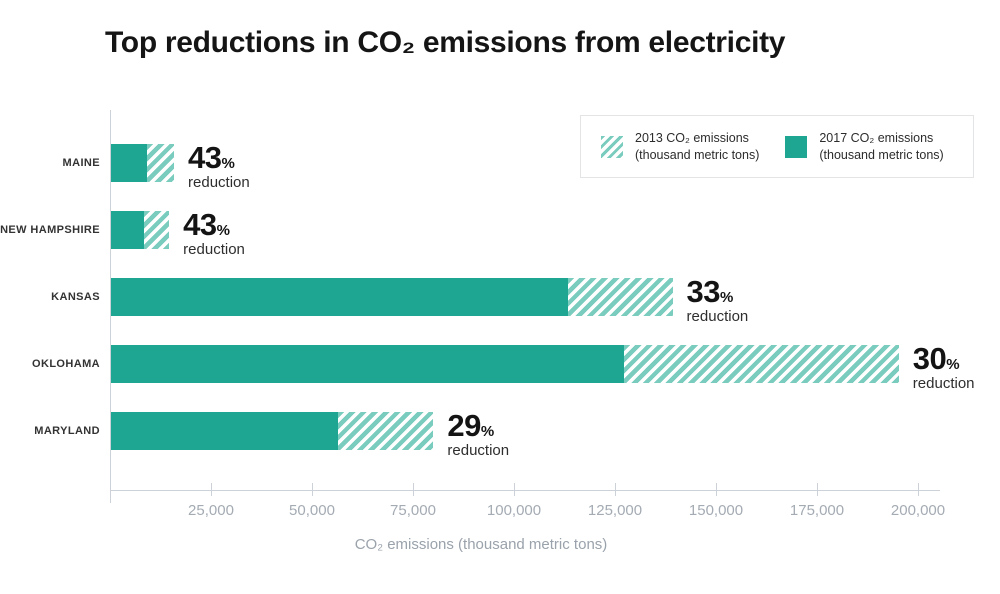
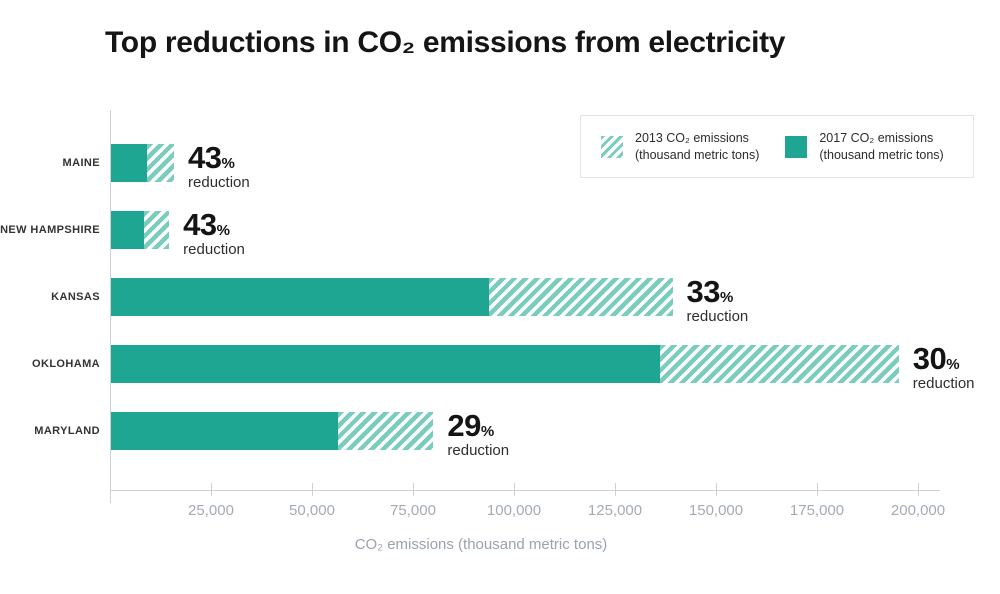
2017 CO₂ emissions (thousand metric tons)/KANSAS: 113000 -> 94000
2017 CO₂ emissions (thousand metric tons)/OKLOHAMA: 127000 -> 136000
